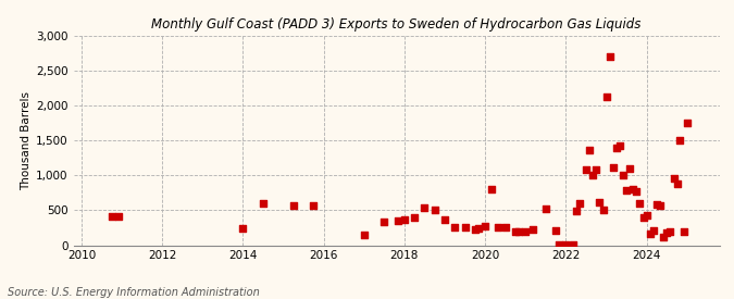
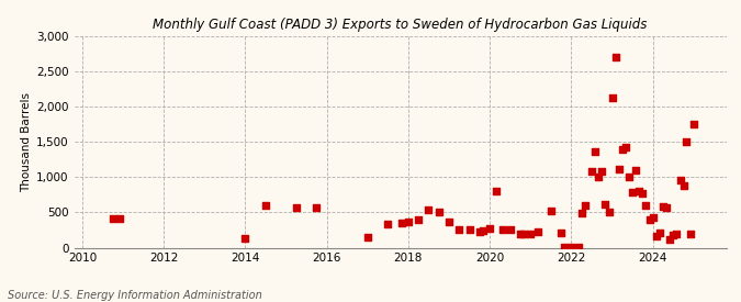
2014: 240 -> 130
